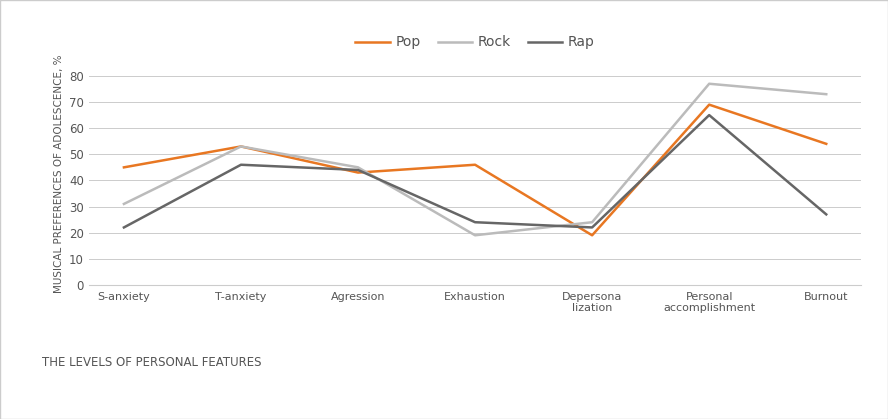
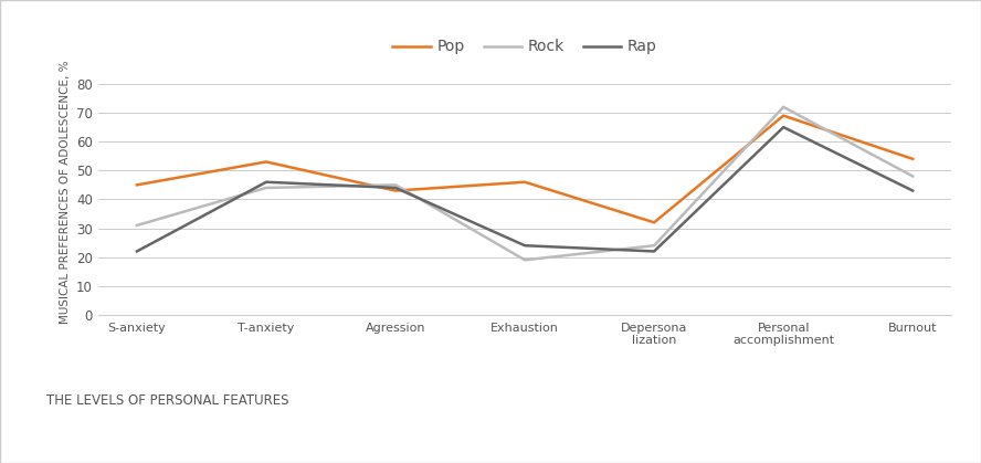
Rock/T-anxiety: 53 -> 44
Pop/Depersona lization: 19 -> 32
Rock/Personal accomplishment: 77 -> 72
Rock/Burnout: 73 -> 48
Rap/Burnout: 27 -> 43
